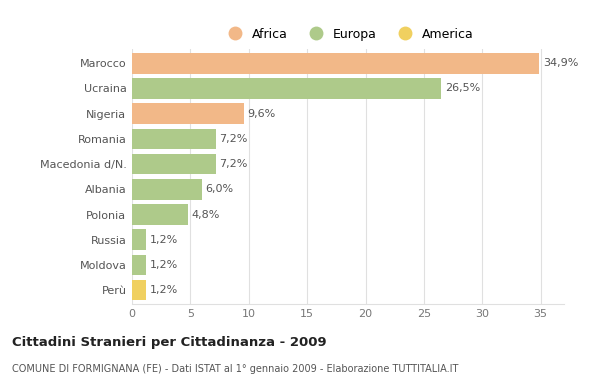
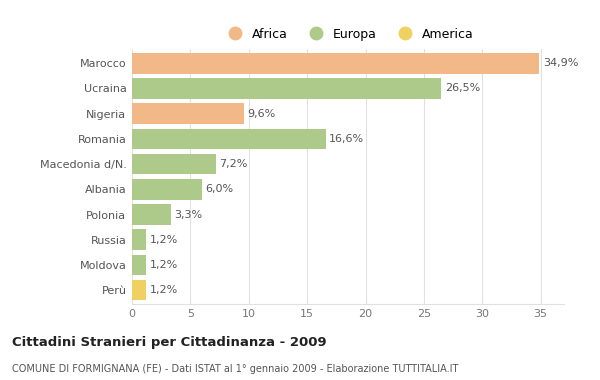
Romania: 7,2% -> 16,6%
Polonia: 4,8% -> 3,3%
